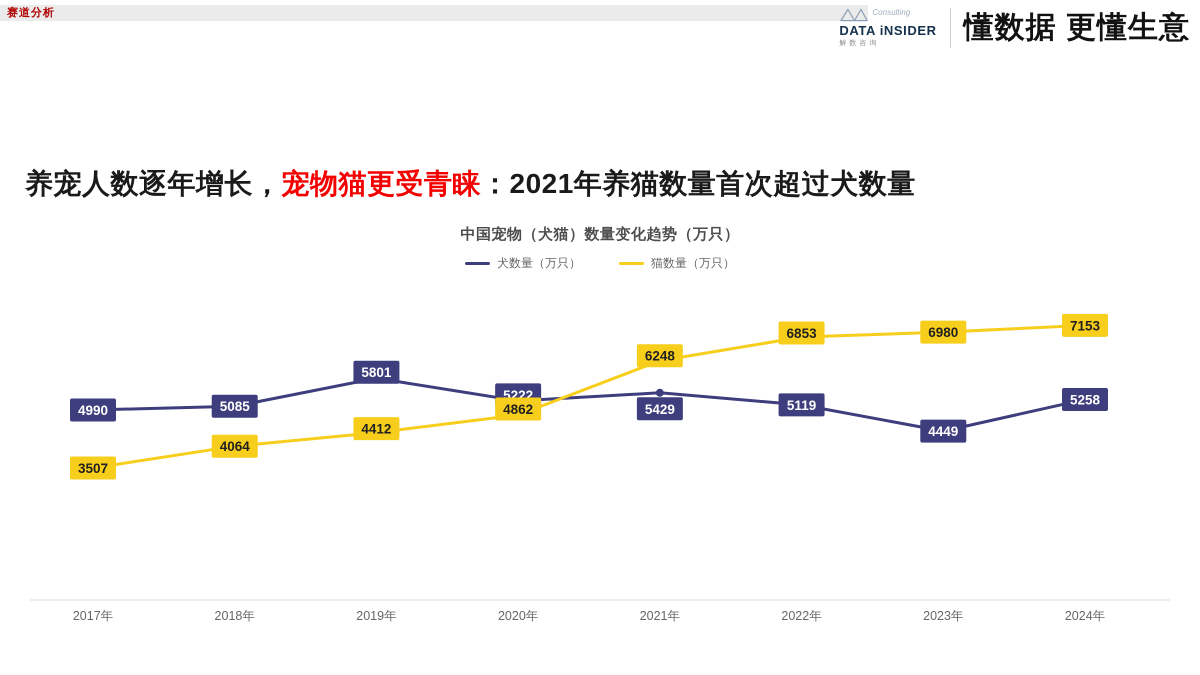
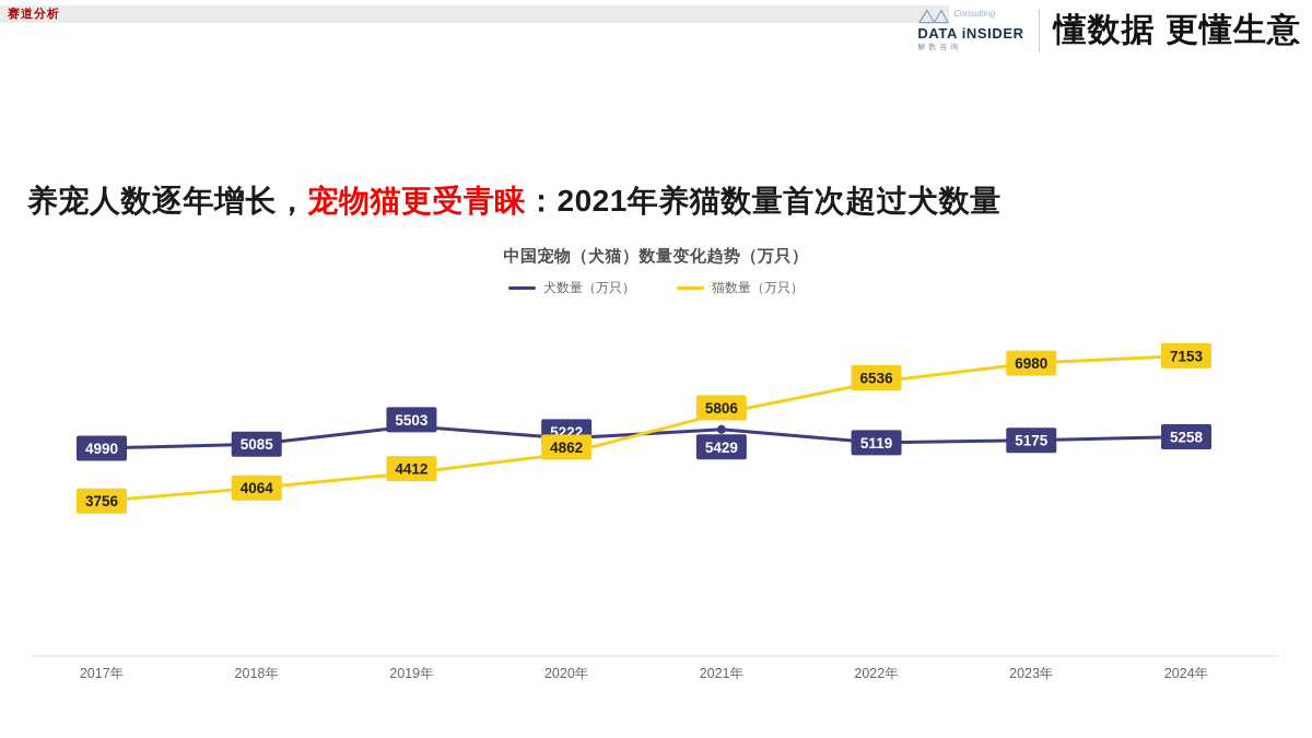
猫数量（万只）/2017年: 3507 -> 3756
犬数量（万只）/2019年: 5801 -> 5503
猫数量（万只）/2021年: 6248 -> 5806
猫数量（万只）/2022年: 6853 -> 6536
犬数量（万只）/2023年: 4449 -> 5175
